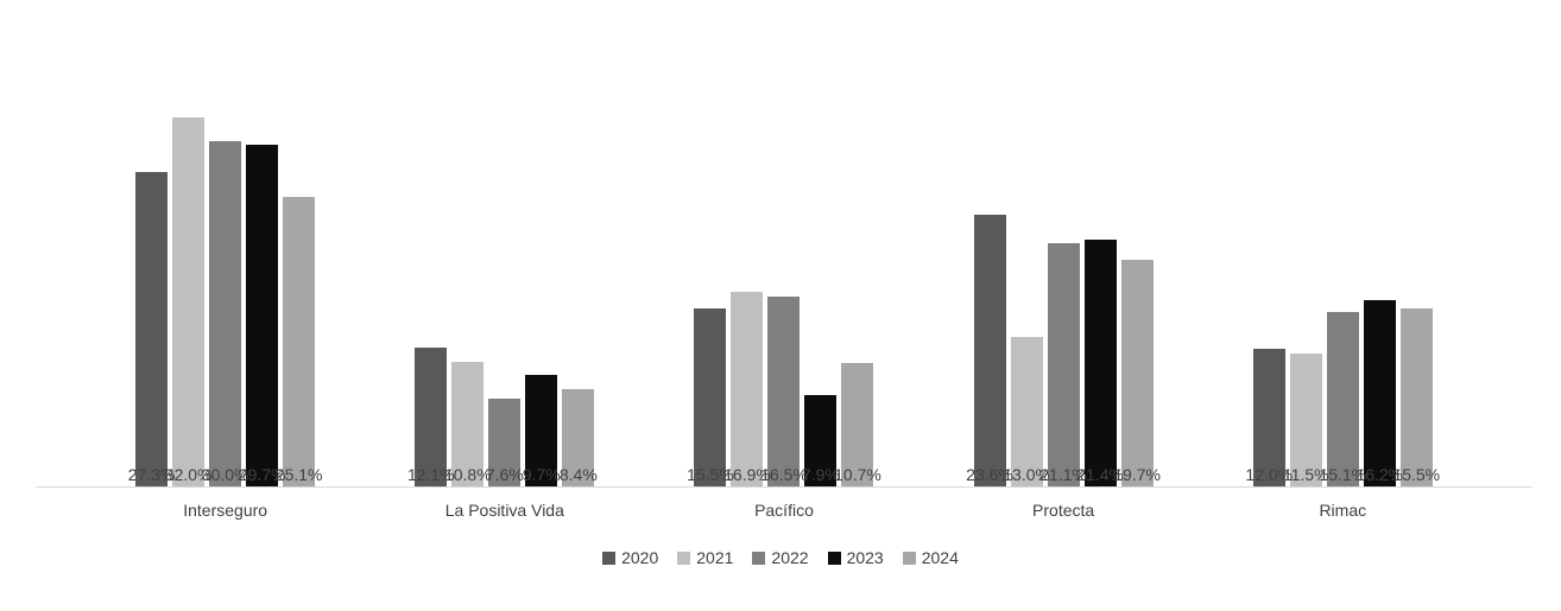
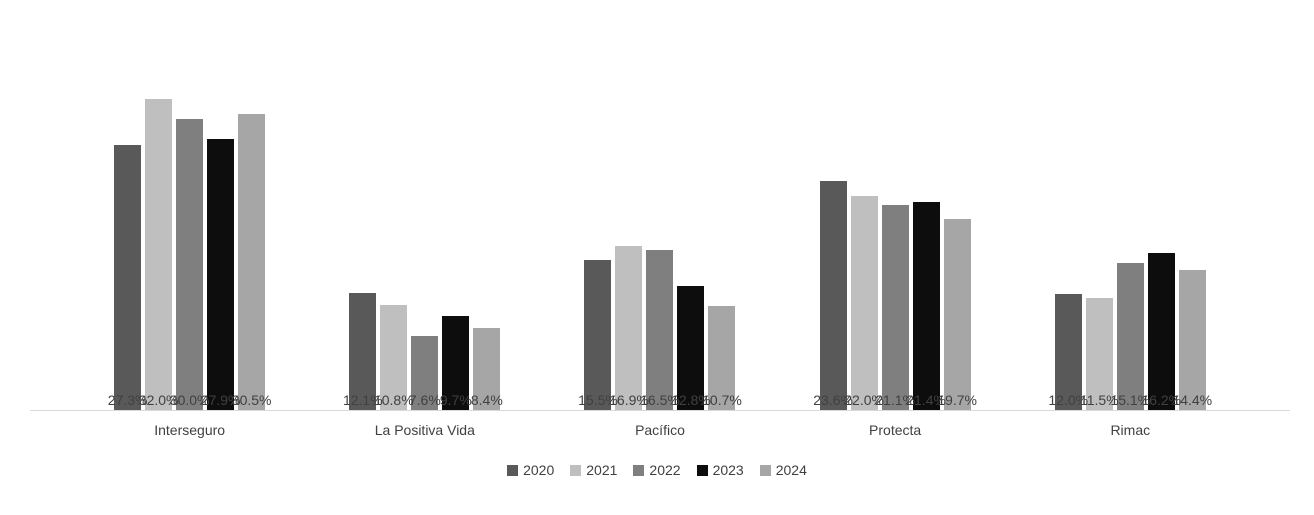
2023/Interseguro: 29.7% -> 27.9%
2024/Interseguro: 25.1% -> 30.5%
2023/Pacífico: 7.9% -> 12.8%
2021/Protecta: 13.0% -> 22.0%
2024/Rimac: 15.5% -> 14.4%
